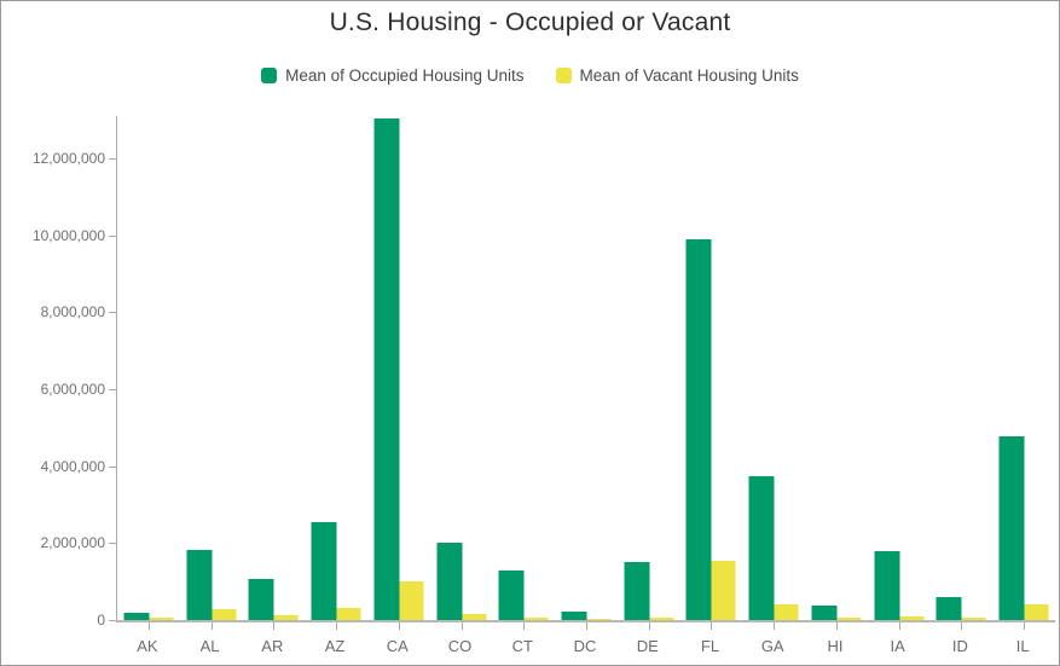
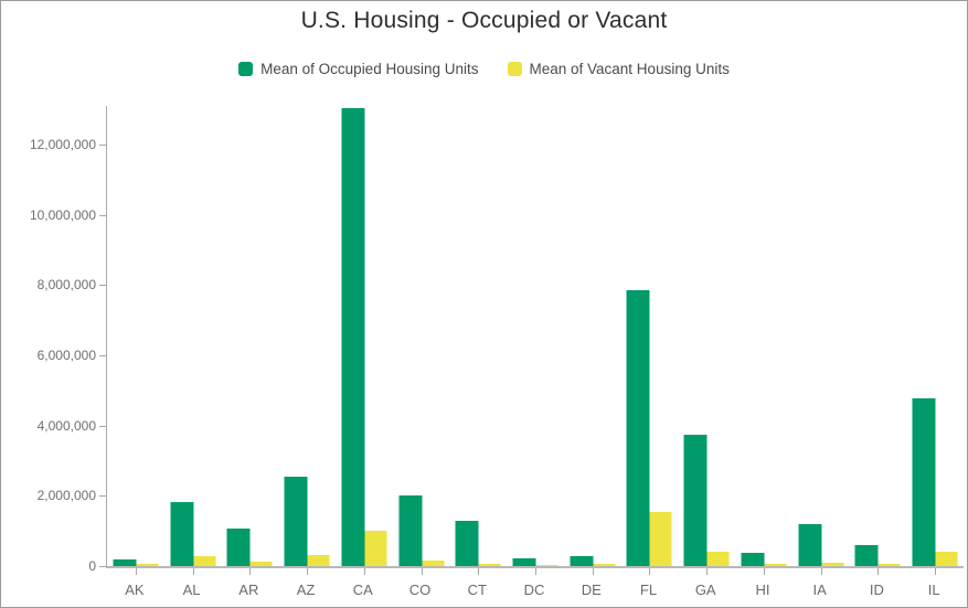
Mean of Occupied Housing Units/DE: 1500000 -> 300000
Mean of Occupied Housing Units/FL: 9900000 -> 7900000
Mean of Occupied Housing Units/IA: 1800000 -> 1200000
